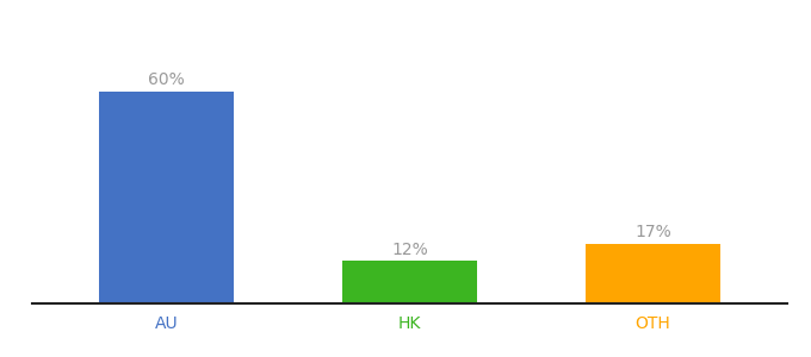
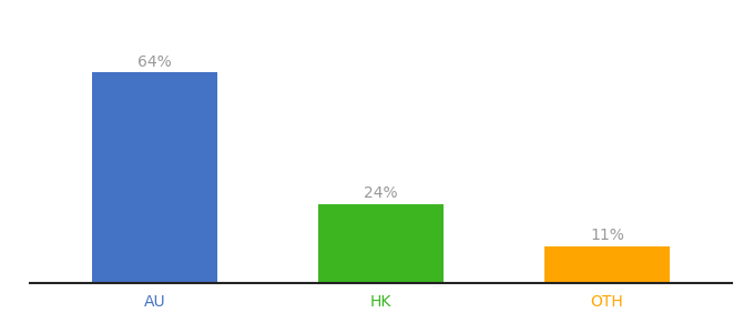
AU: 60% -> 64%
HK: 12% -> 24%
OTH: 17% -> 11%
